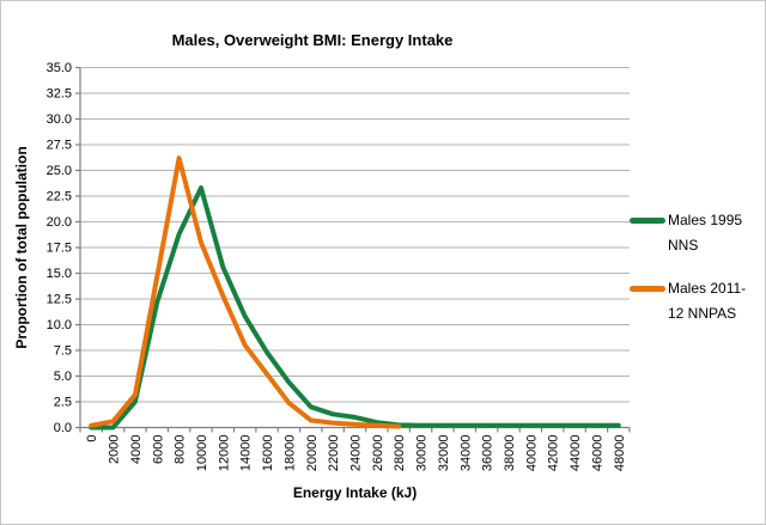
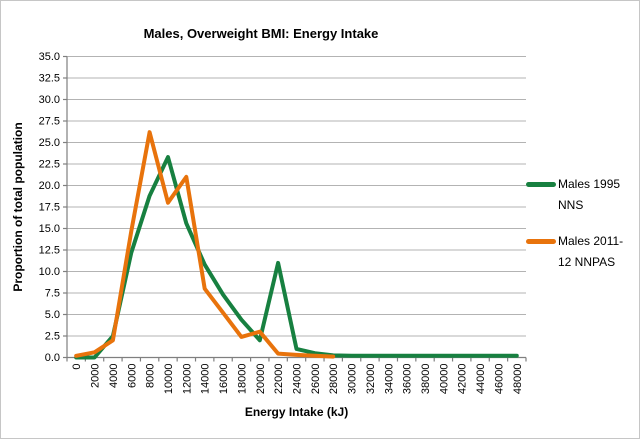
Males 2011-12 NNPAS/4000: 3 -> 2
Males 2011-12 NNPAS/12000: 13 -> 21
Males 2011-12 NNPAS/20000: 1 -> 3
Males 1995 NNS/22000: 1 -> 11
